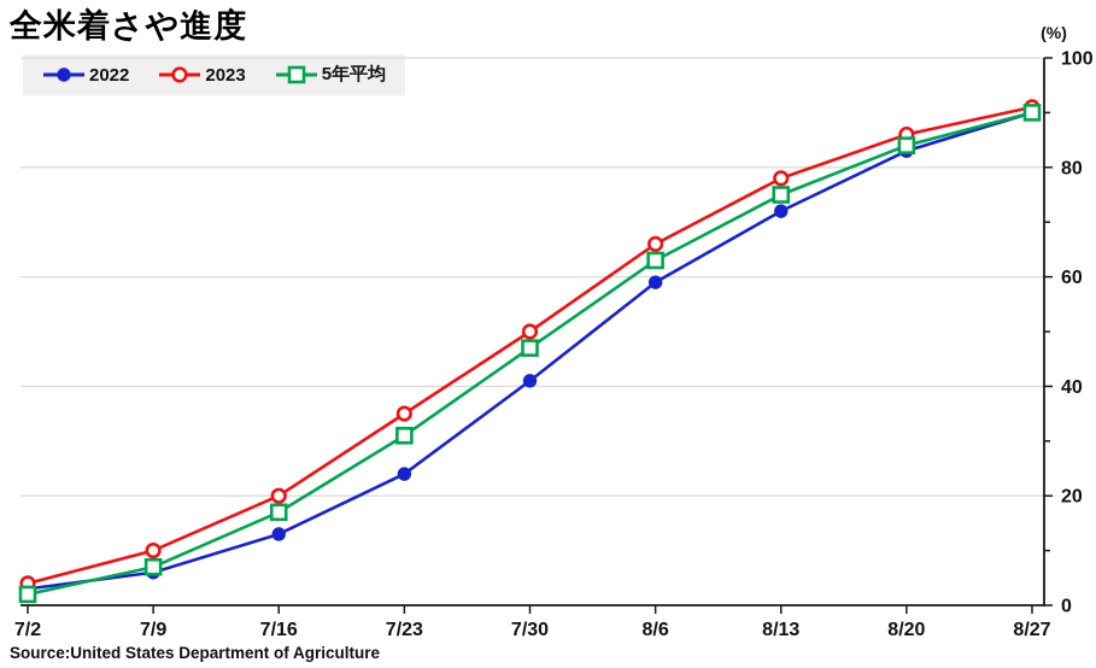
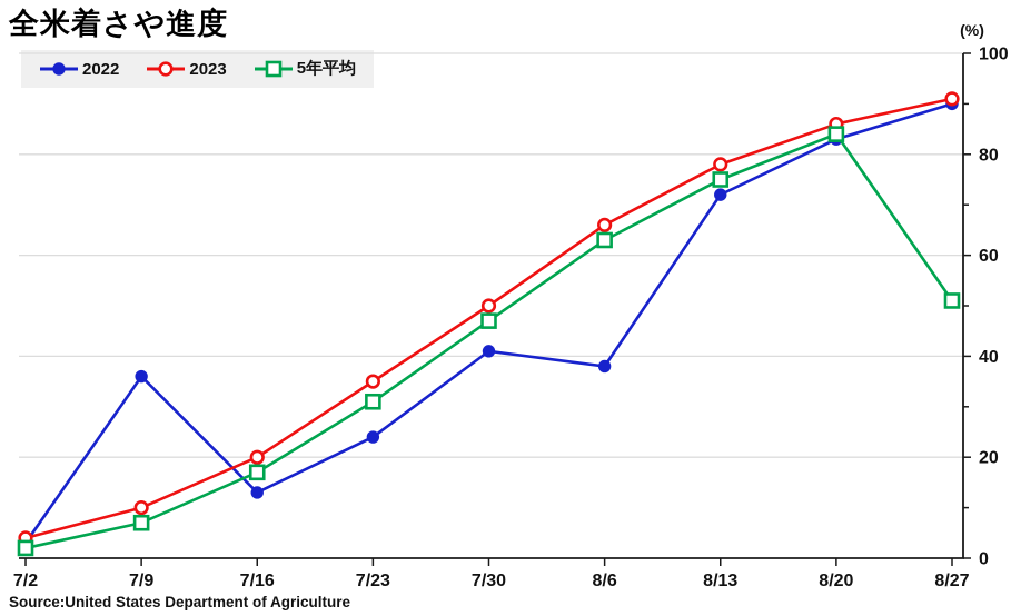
2022/7/9: 6 -> 36
2022/8/6: 59 -> 38
5年平均/8/27: 90 -> 51
